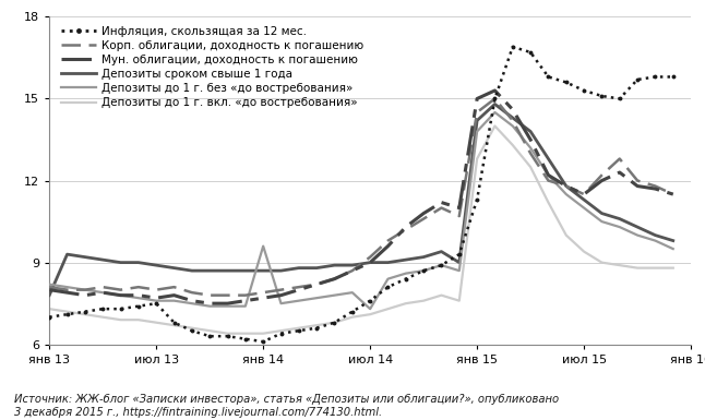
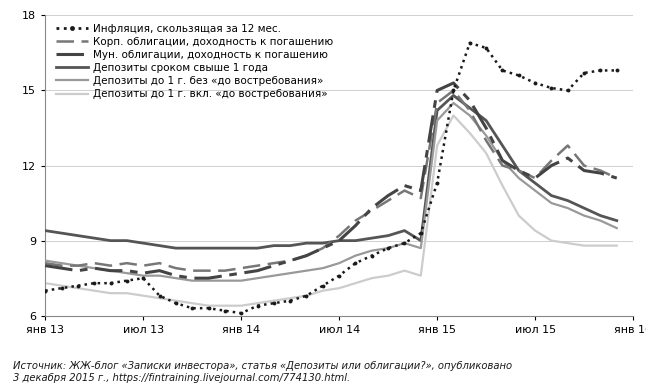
Депозиты сроком свыше 1 года/янв 13: 7.8 -> 9.4
Депозиты до 1 г. без «до востребования»/янв 14: 9.6 -> 7.4
Депозиты до 1 г. без «до востребования»/июл 14: 7.3 -> 8.1
